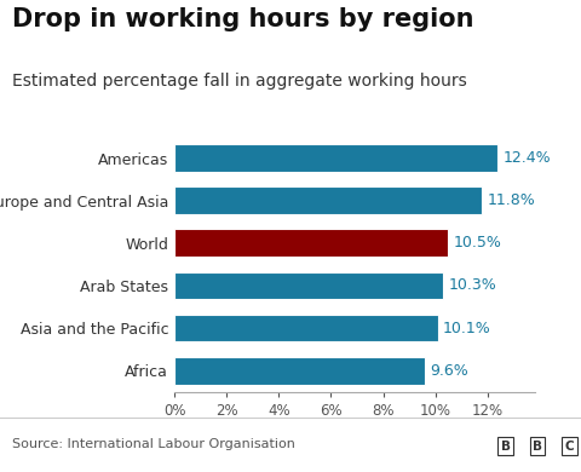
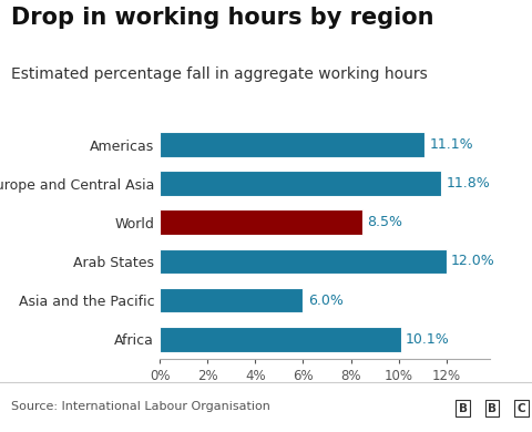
Americas: 12.4% -> 11.1%
World: 10.5% -> 8.5%
Arab States: 10.3% -> 12.0%
Asia and the Pacific: 10.1% -> 6.0%
Africa: 9.6% -> 10.1%
